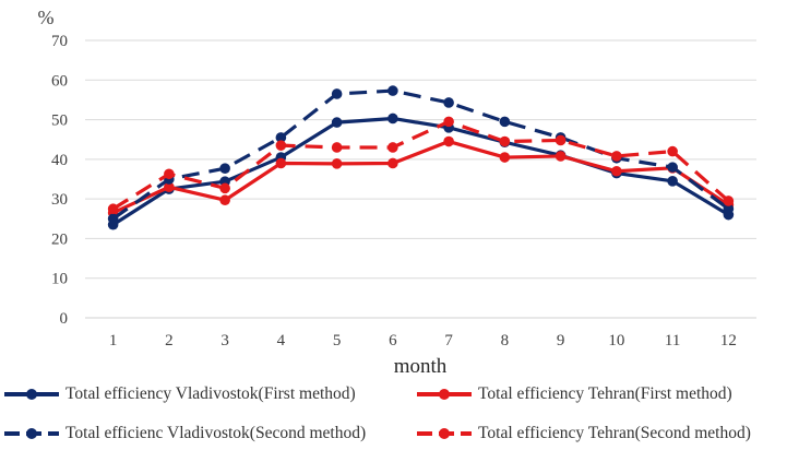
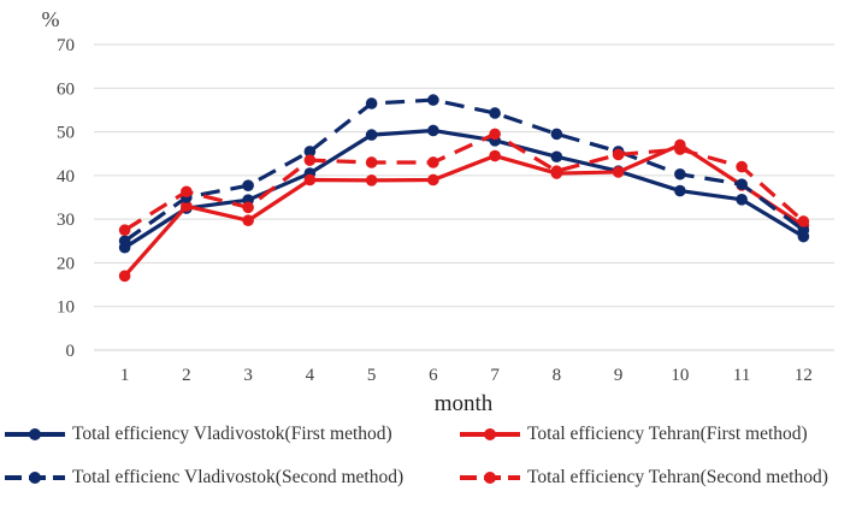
Total efficiency Tehran(First method)/1: 26 -> 17
Total efficiency Tehran(Second method)/8: 44 -> 41
Total efficiency Tehran(First method)/10: 37 -> 47
Total efficiency Tehran(Second method)/10: 41 -> 46
